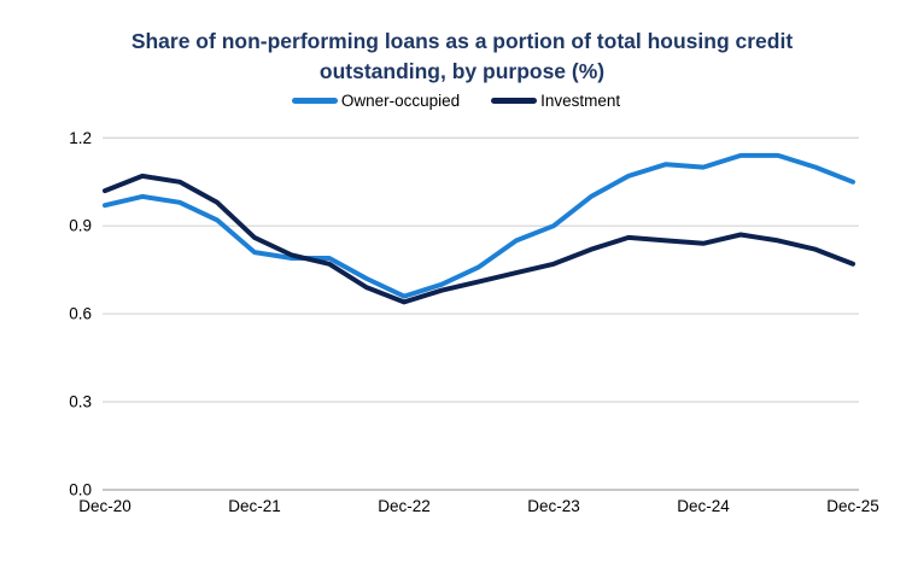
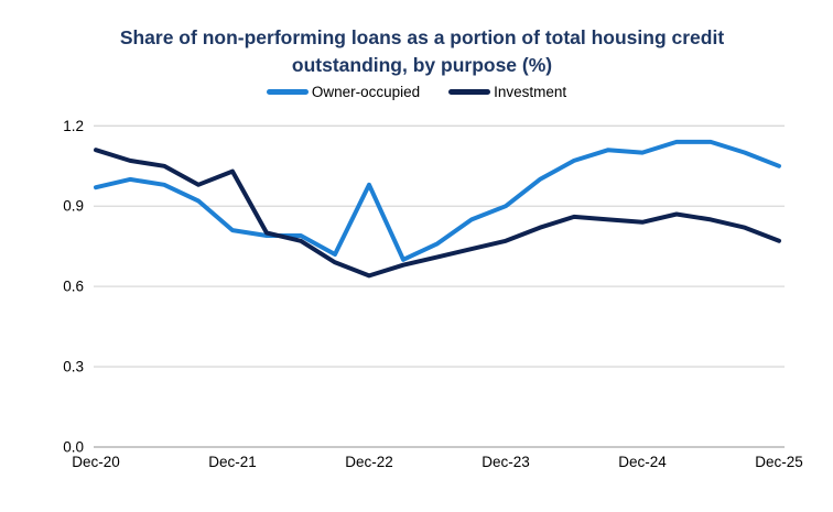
Investment/Dec-20: 1.02 -> 1.11
Investment/Dec-21: 0.86 -> 1.03
Owner-occupied/Dec-22: 0.66 -> 0.98
